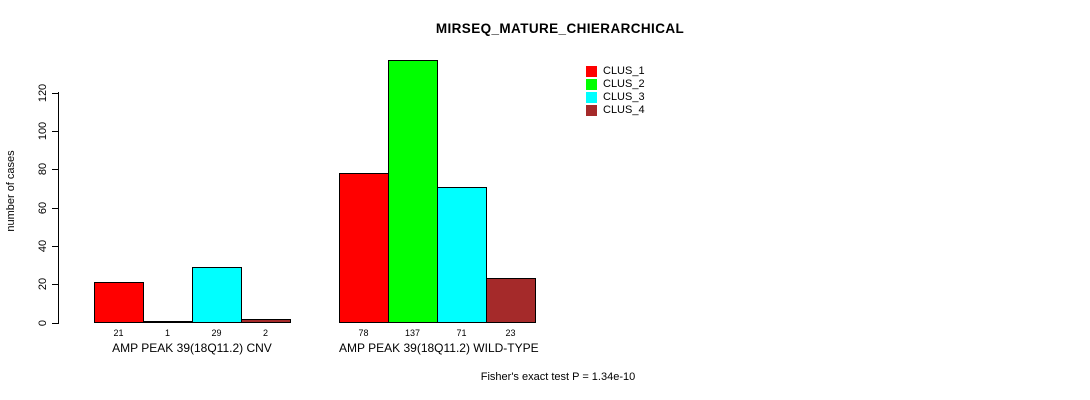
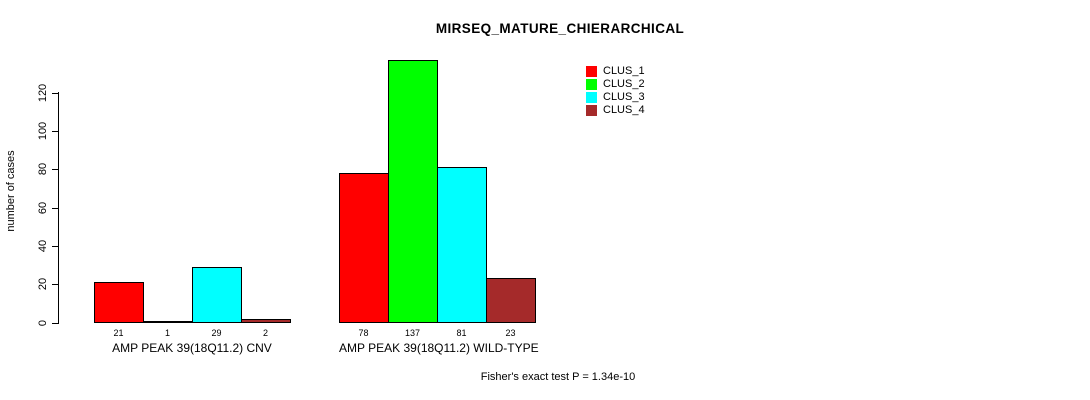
CLUS_3/AMP PEAK 39(18Q11.2) WILD-TYPE: 71 -> 81
